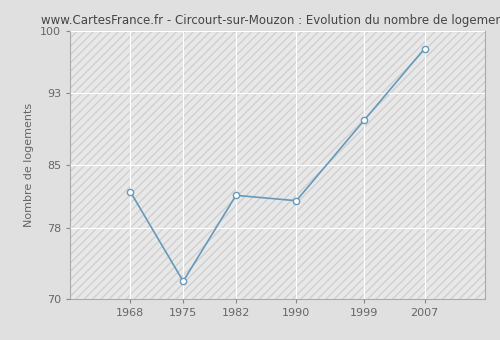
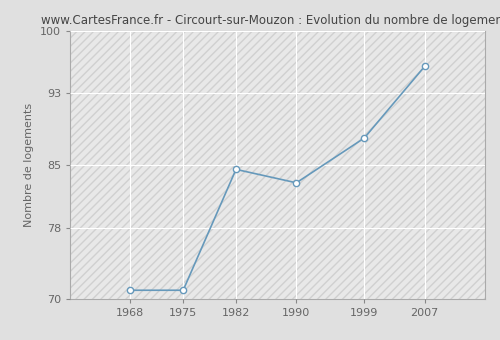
1968: 82.0 -> 71.0
1975: 72.0 -> 71.0
1982: 81.6 -> 84.5
1990: 81.0 -> 83.0
1999: 90.0 -> 88.0
2007: 98.0 -> 96.0
